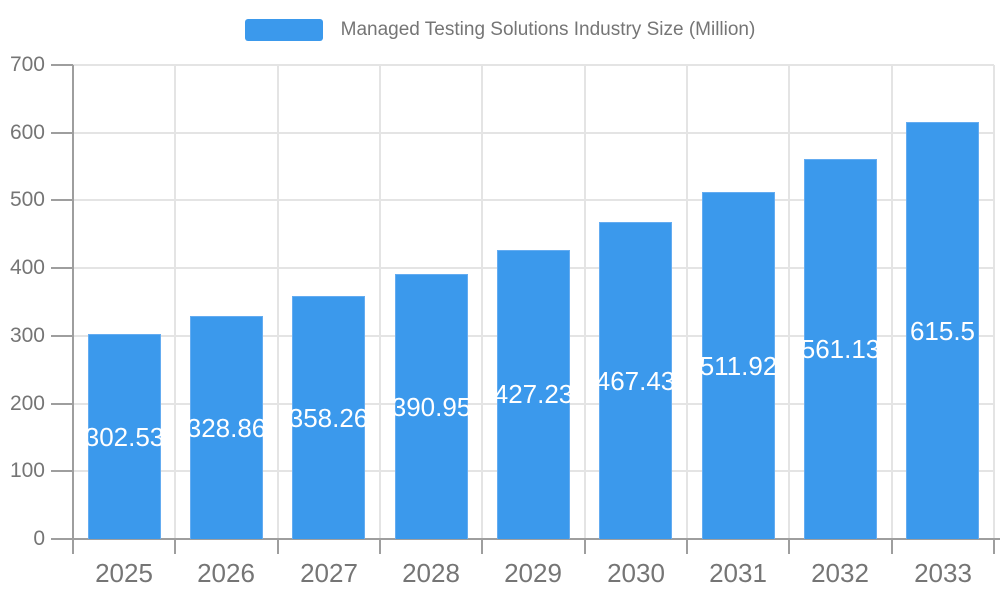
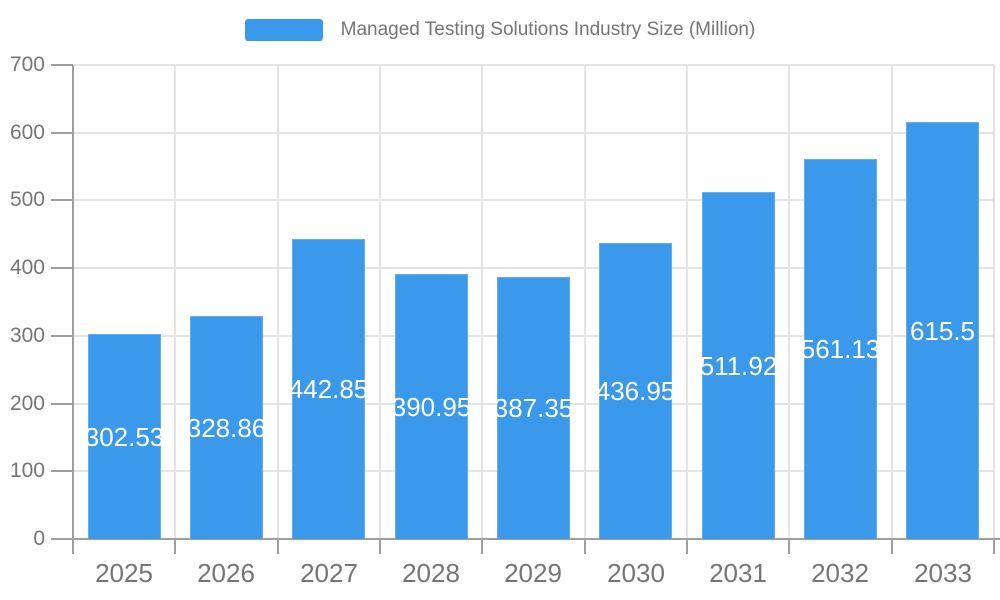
2027: 358.26 -> 442.85
2029: 427.23 -> 387.35
2030: 467.43 -> 436.95
